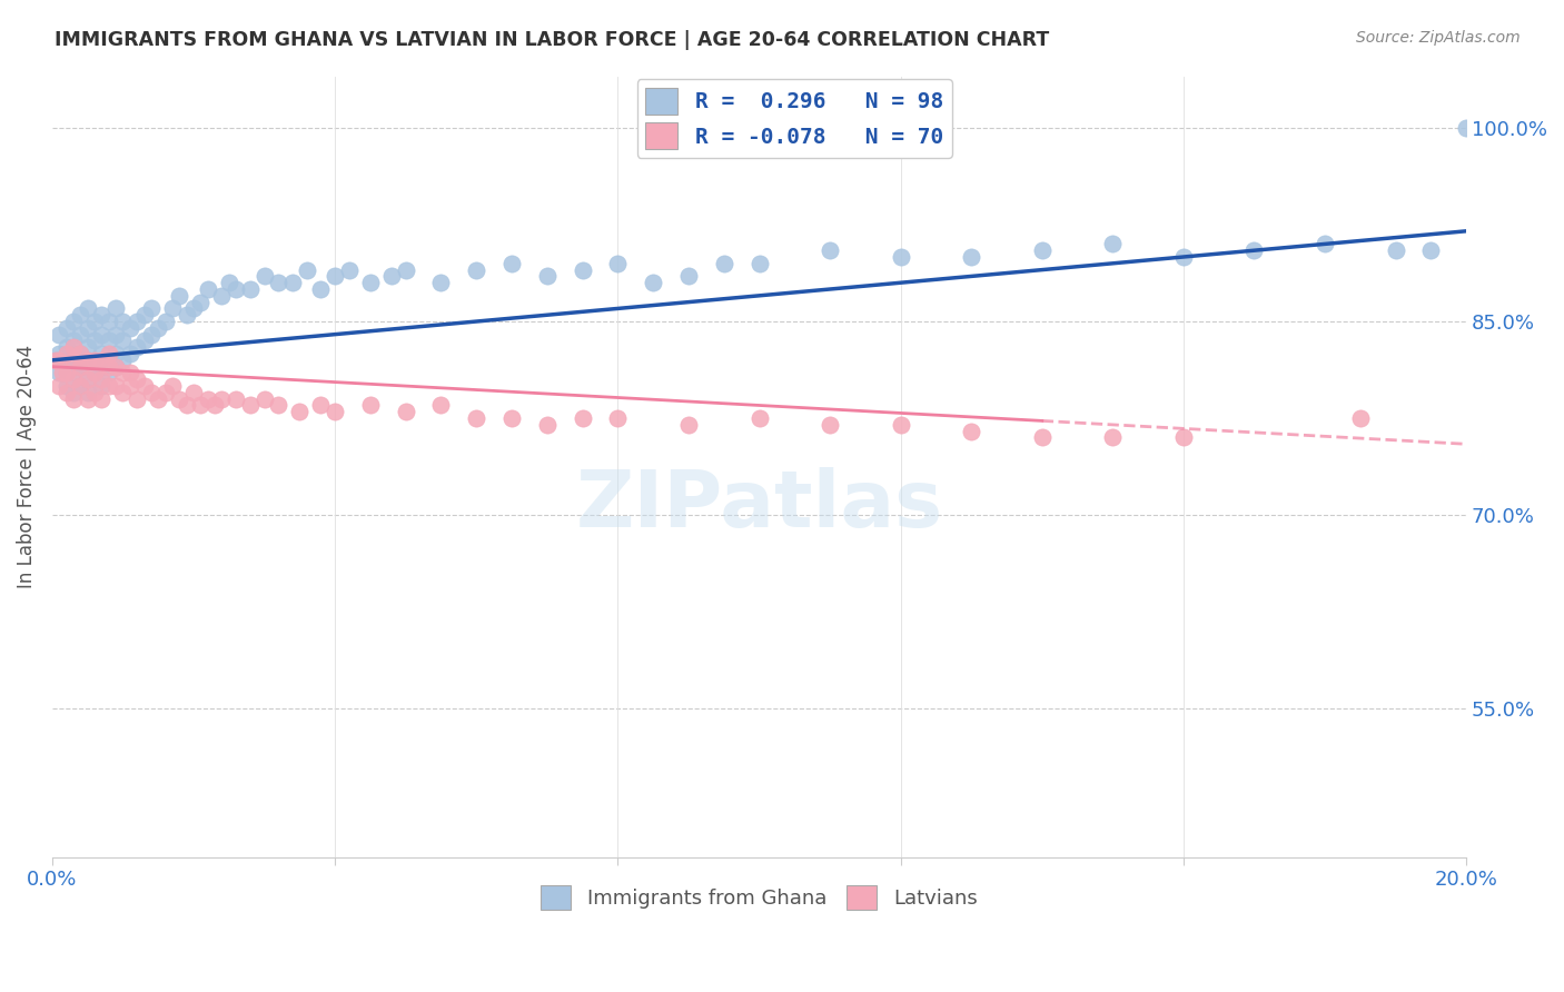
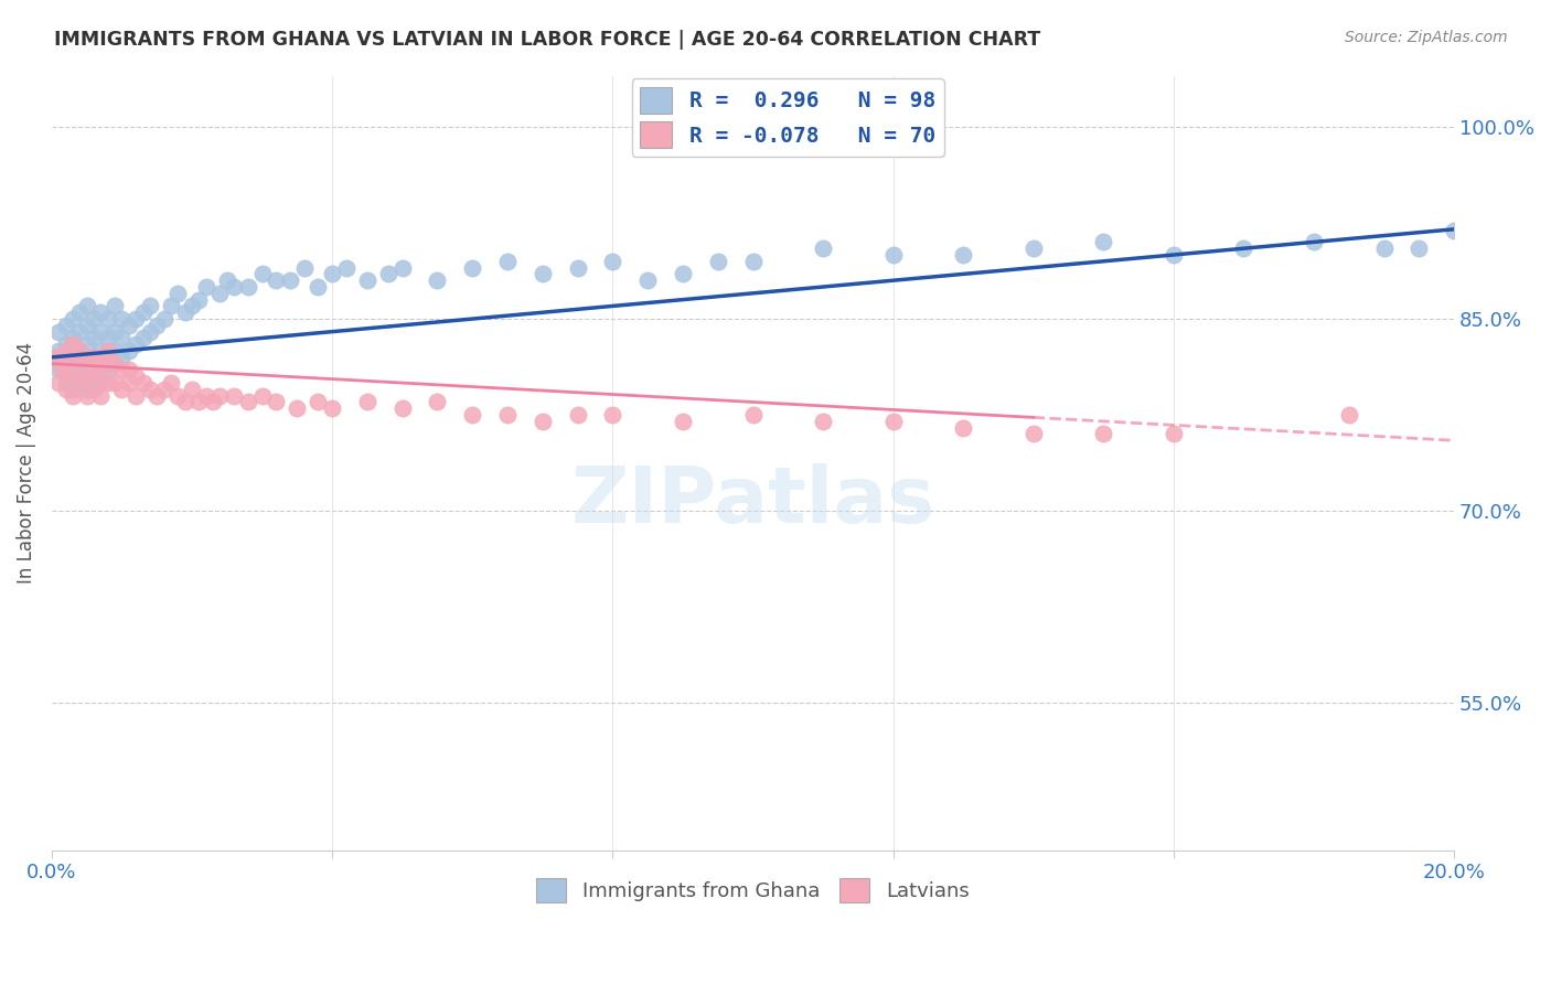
Immigrants from Ghana/20.0%: 100.0% -> 91.9%
